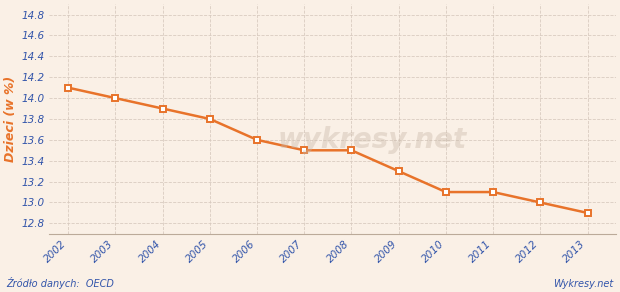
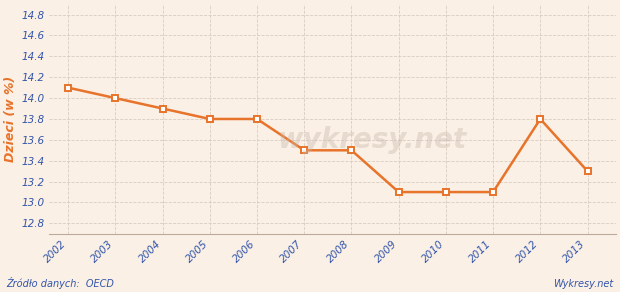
2006: 13.6 -> 13.8
2009: 13.3 -> 13.1
2012: 13.0 -> 13.8
2013: 12.9 -> 13.3
